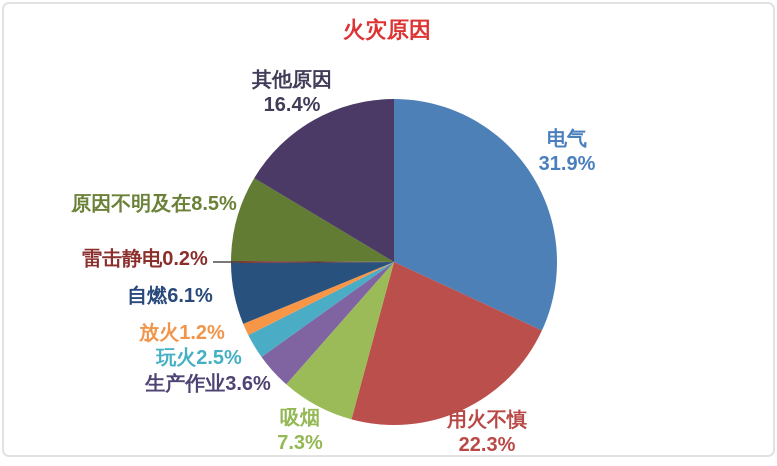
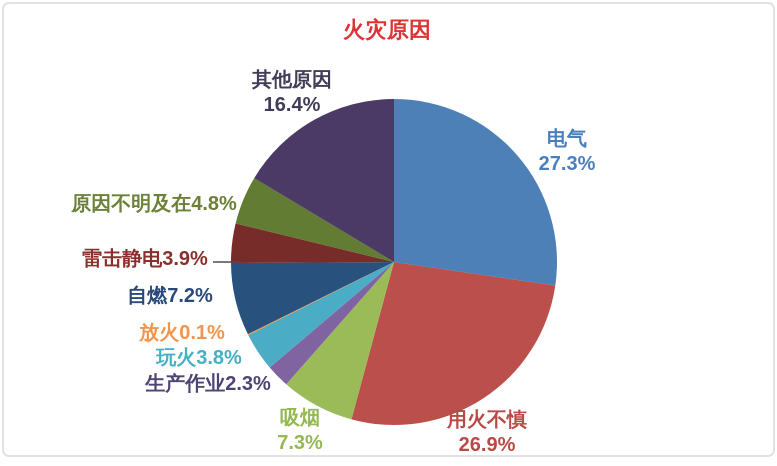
电气: 31.9% -> 27.3%
用火不慎: 22.3% -> 26.9%
生产作业: 3.6% -> 2.3%
玩火: 2.5% -> 3.8%
放火: 1.2% -> 0.1%
自燃: 6.1% -> 7.2%
雷击静电: 0.2% -> 3.9%
原因不明及在: 8.5% -> 4.8%
